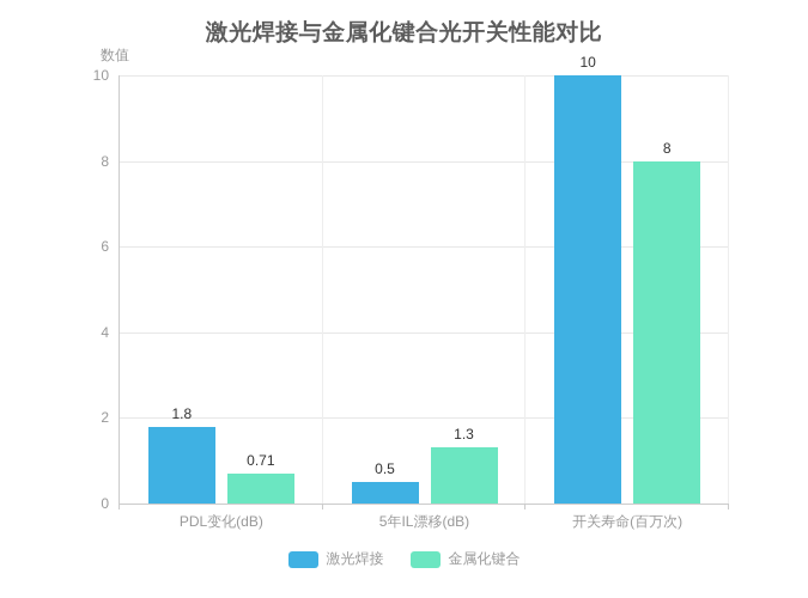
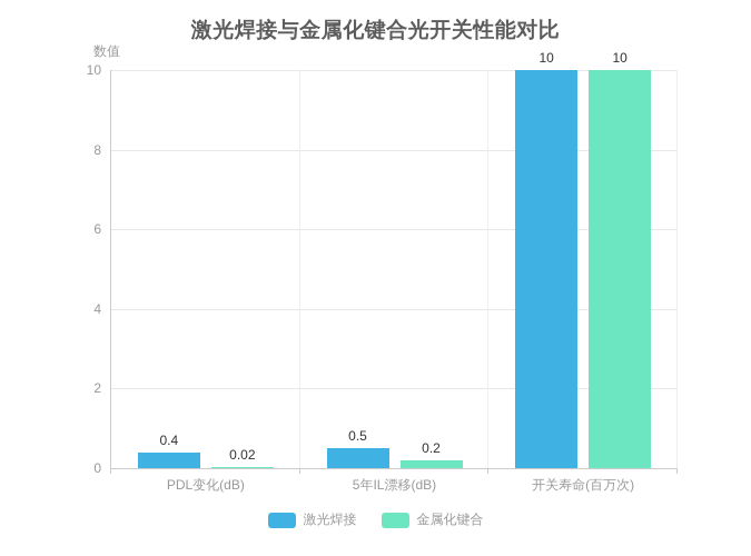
激光焊接/PDL变化(dB): 1.8 -> 0.4
金属化键合/PDL变化(dB): 0.71 -> 0.02
金属化键合/5年IL漂移(dB): 1.3 -> 0.2
金属化键合/开关寿命(百万次): 8 -> 10
